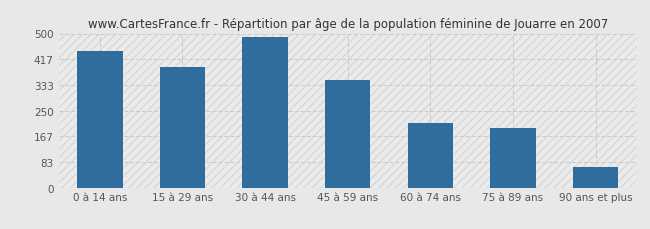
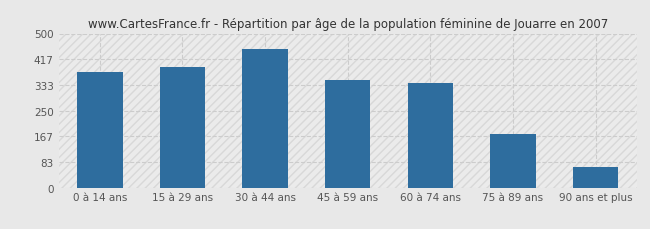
0 à 14 ans: 443 -> 375
30 à 44 ans: 490 -> 450
60 à 74 ans: 208 -> 340
75 à 89 ans: 195 -> 175
